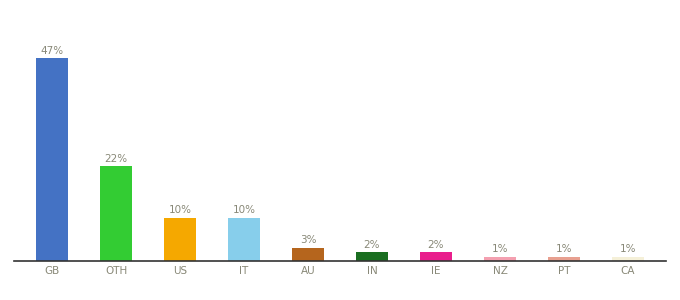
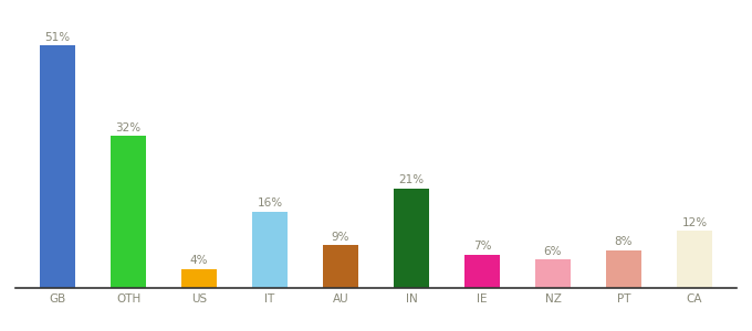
GB: 47% -> 51%
OTH: 22% -> 32%
US: 10% -> 4%
IT: 10% -> 16%
AU: 3% -> 9%
IN: 2% -> 21%
IE: 2% -> 7%
NZ: 1% -> 6%
PT: 1% -> 8%
CA: 1% -> 12%
